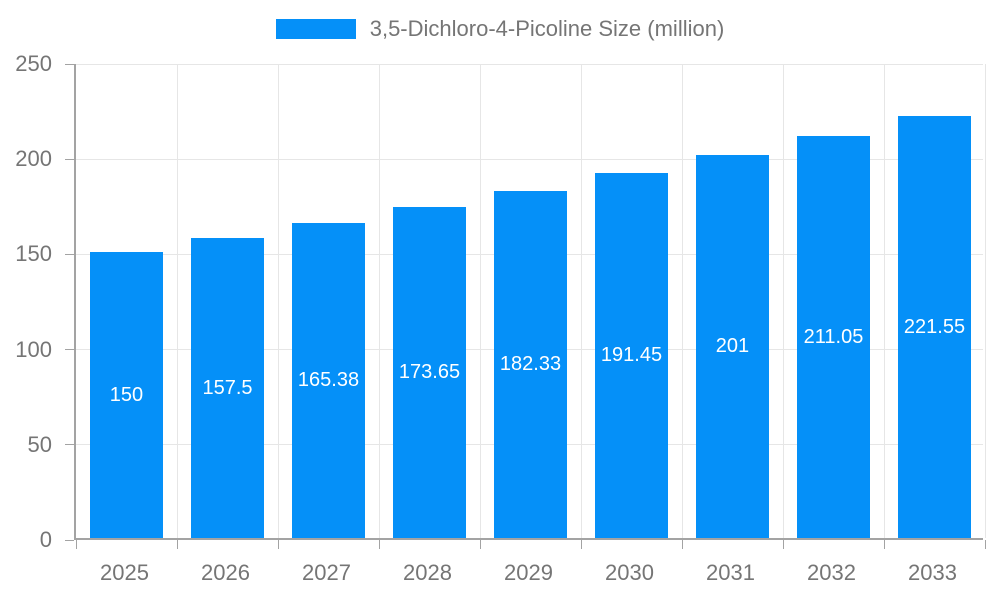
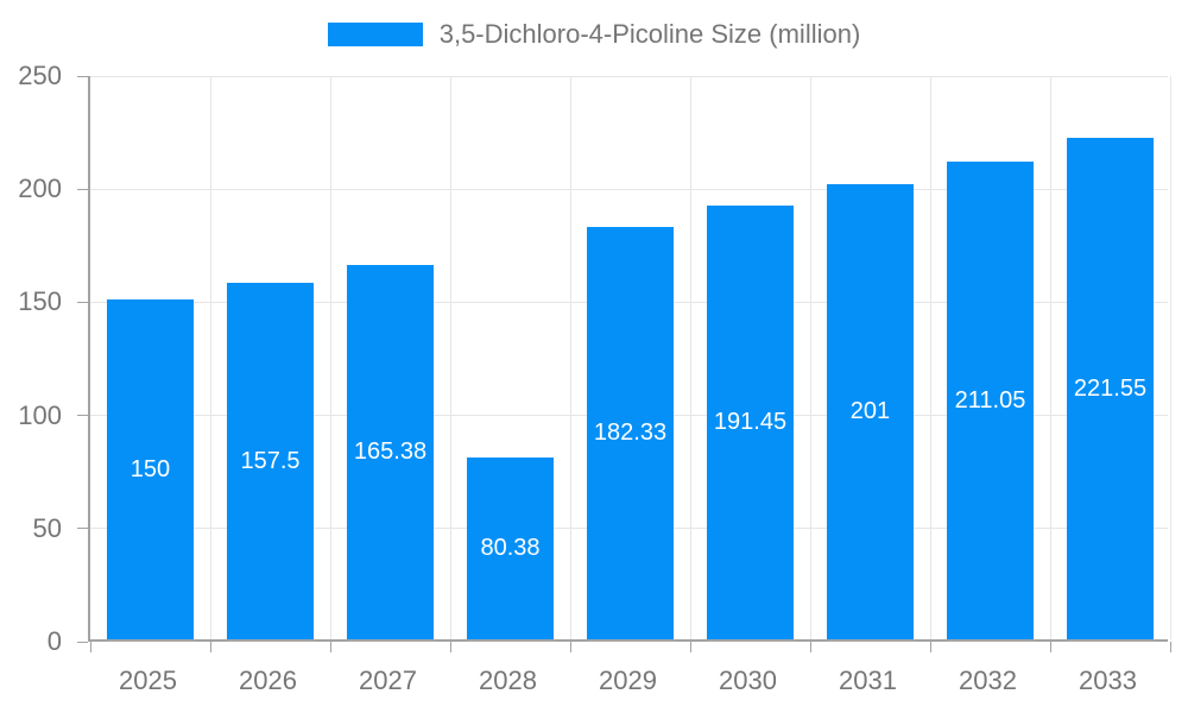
2028: 173.65 -> 80.38
